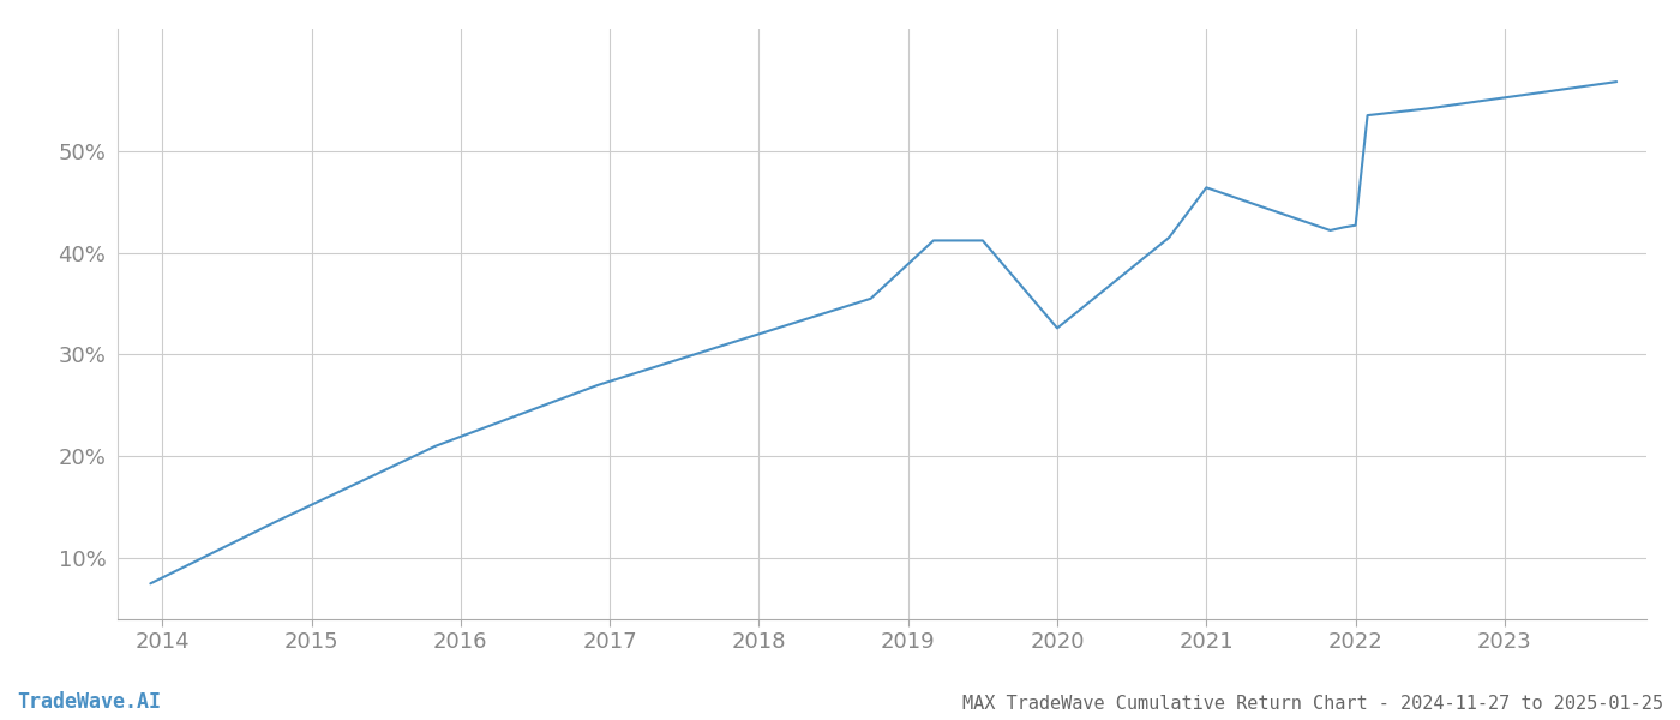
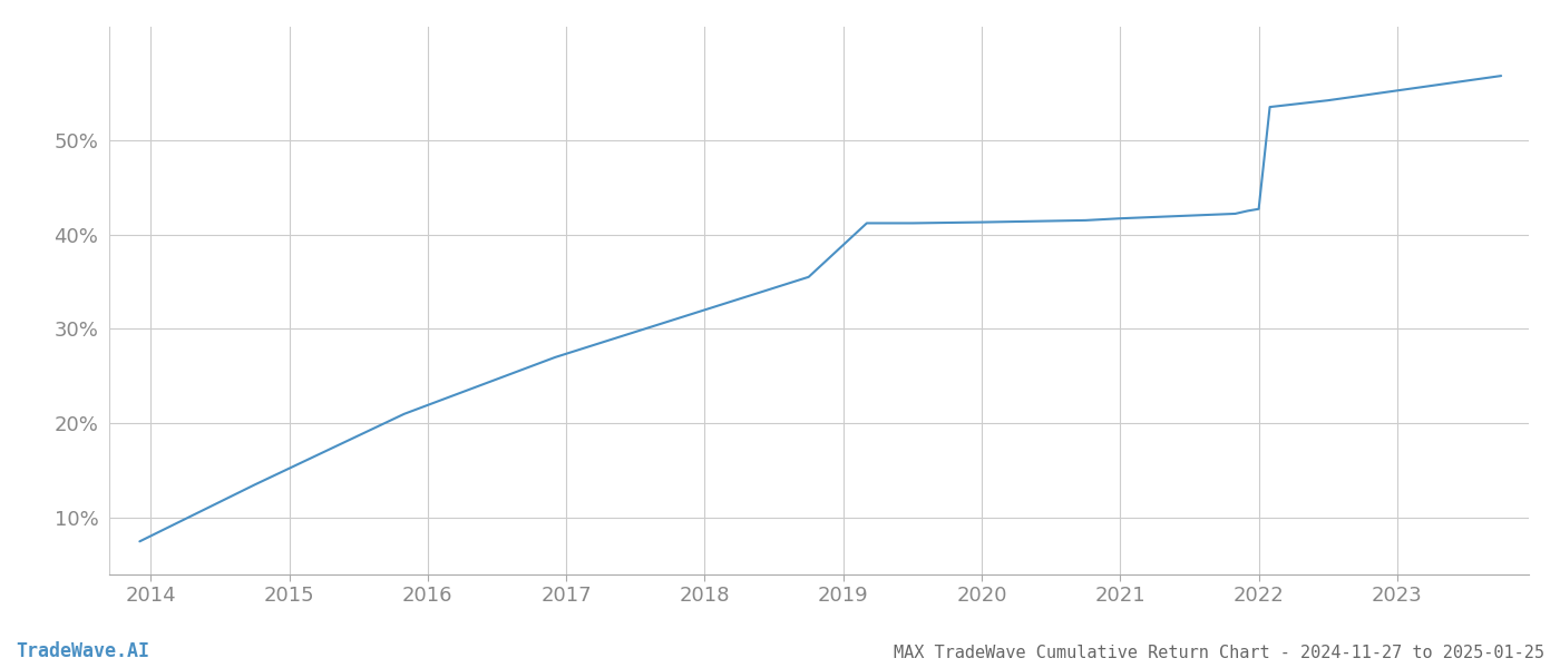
2020: 32.6% -> 41.3%
2021: 46.4% -> 41.7%
